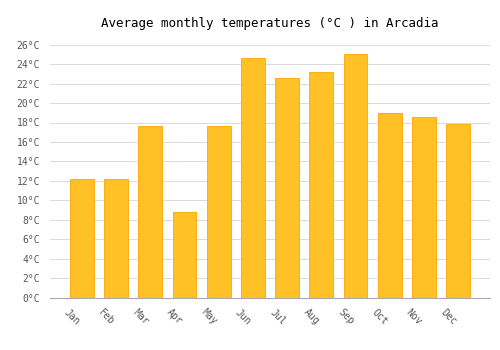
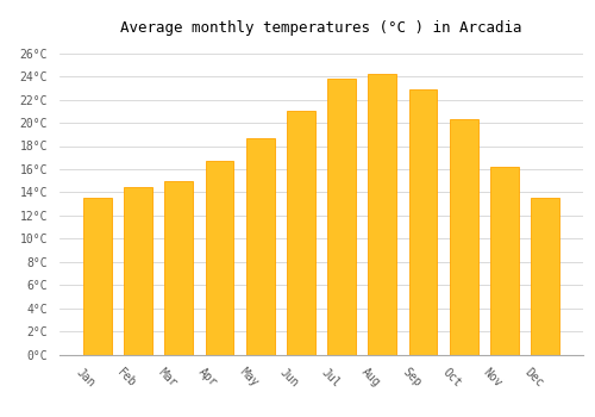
Jan: 12.2°C -> 13.5°C
Feb: 12.2°C -> 14.5°C
Mar: 17.6°C -> 15.0°C
Apr: 8.8°C -> 16.7°C
May: 17.6°C -> 18.7°C
Jun: 24.6°C -> 21.0°C
Jul: 22.6°C -> 23.8°C
Aug: 23.2°C -> 24.2°C
Sep: 25.0°C -> 22.9°C
Oct: 19.0°C -> 20.3°C
Nov: 18.6°C -> 16.2°C
Dec: 17.8°C -> 13.5°C
